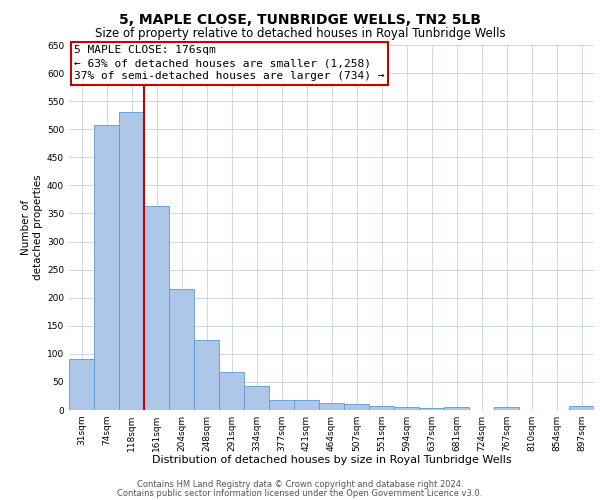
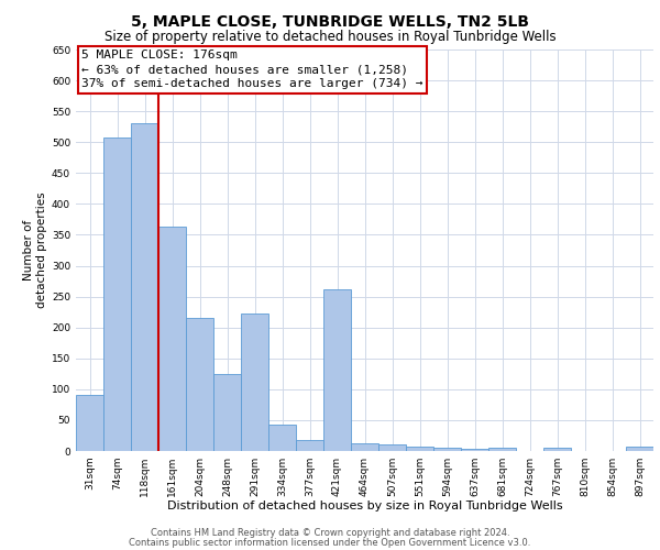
291sqm: 68 -> 222
421sqm: 18 -> 262
